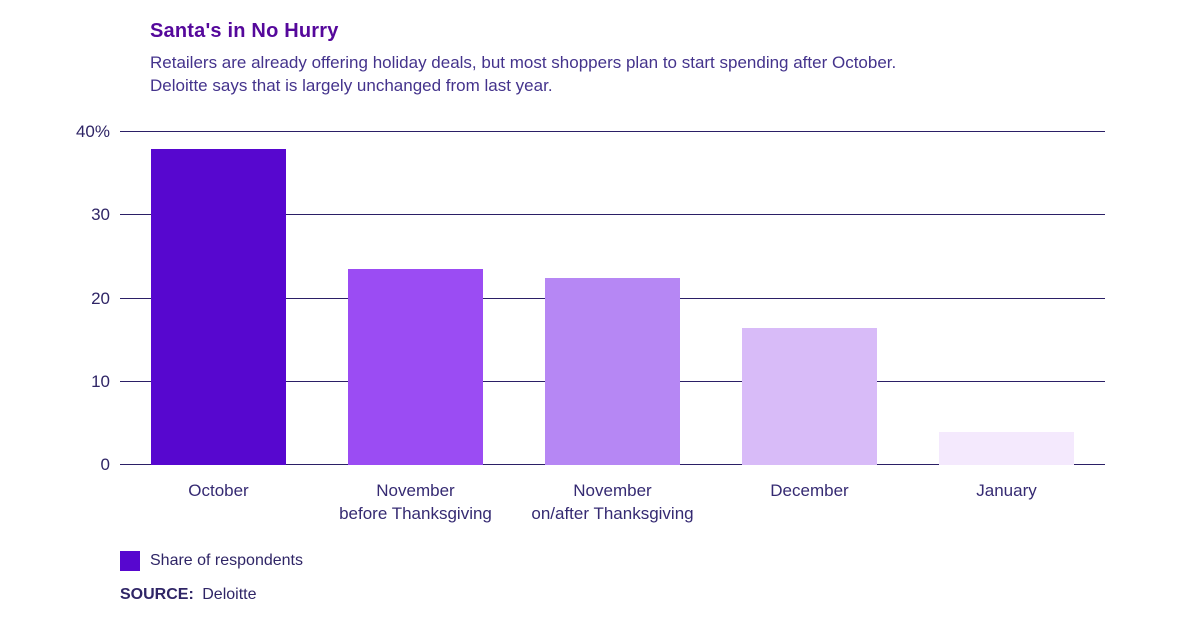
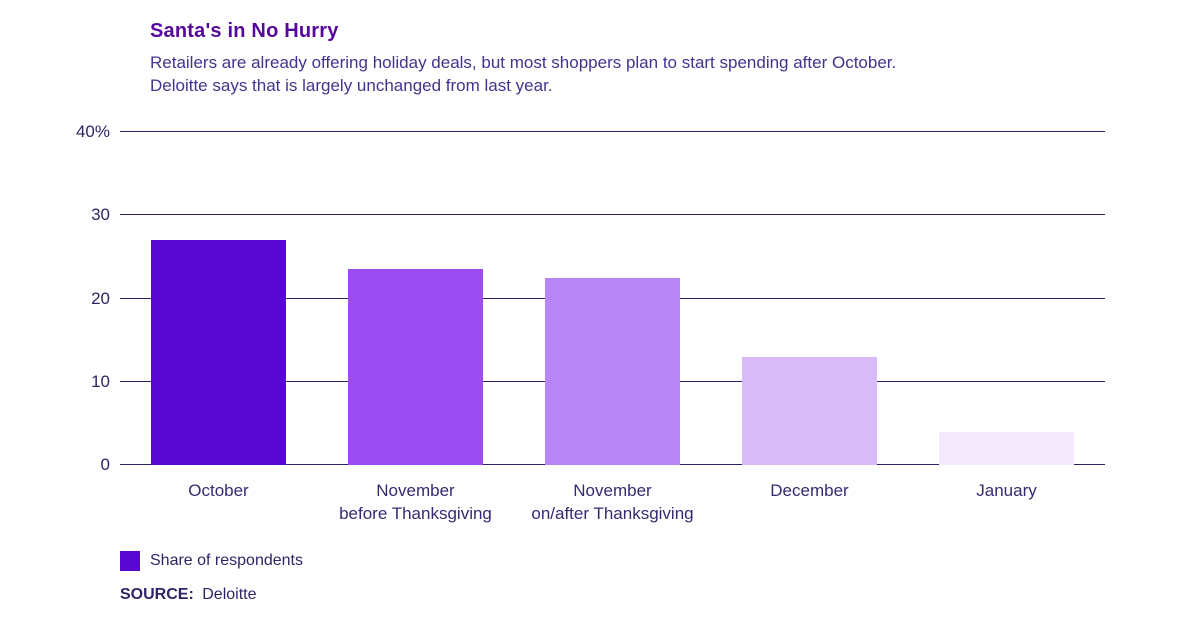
October: 38% -> 27%
December: 16% -> 13%
